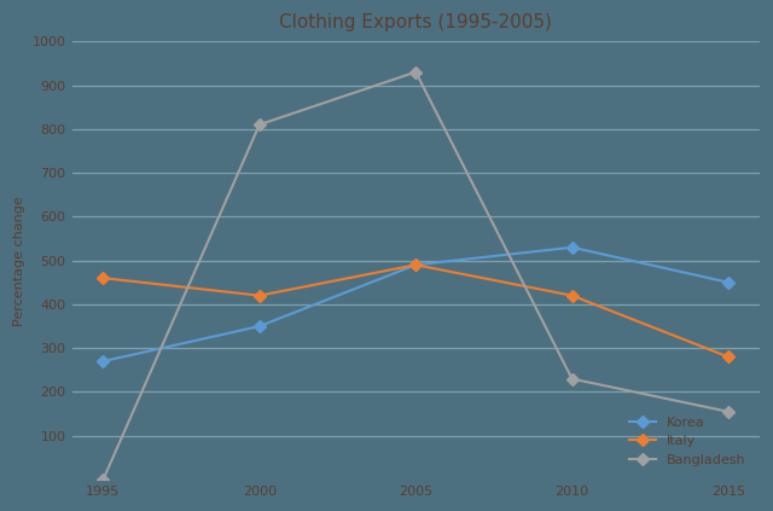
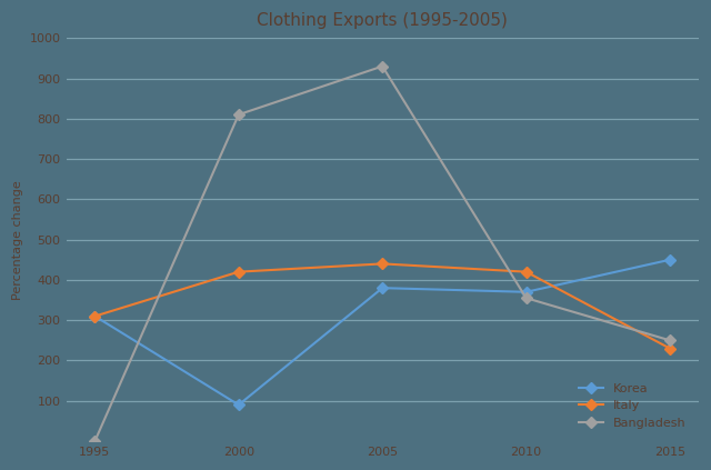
Korea/1995: 270 -> 310
Italy/1995: 460 -> 310
Korea/2000: 350 -> 90
Korea/2005: 490 -> 380
Italy/2005: 490 -> 440
Korea/2010: 530 -> 370
Bangladesh/2010: 230 -> 355
Italy/2015: 280 -> 230
Bangladesh/2015: 155 -> 250
